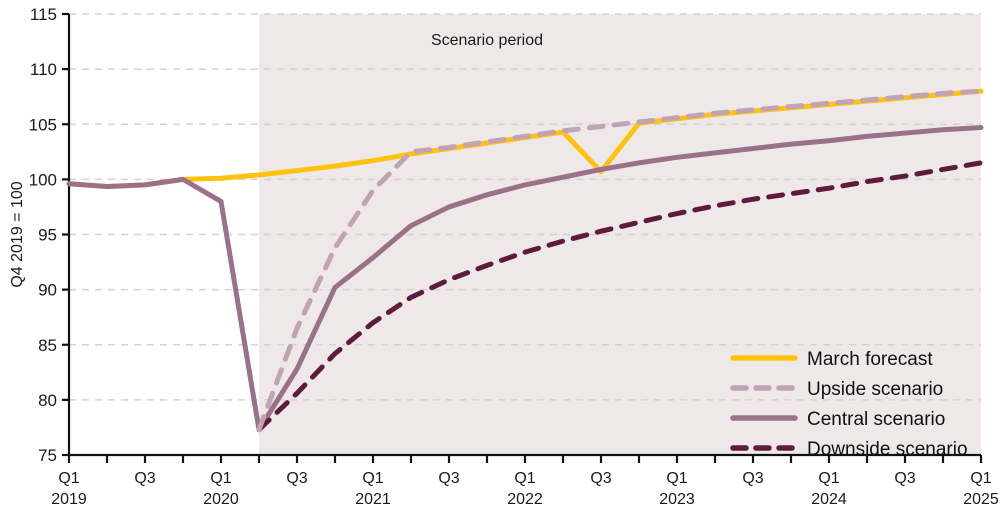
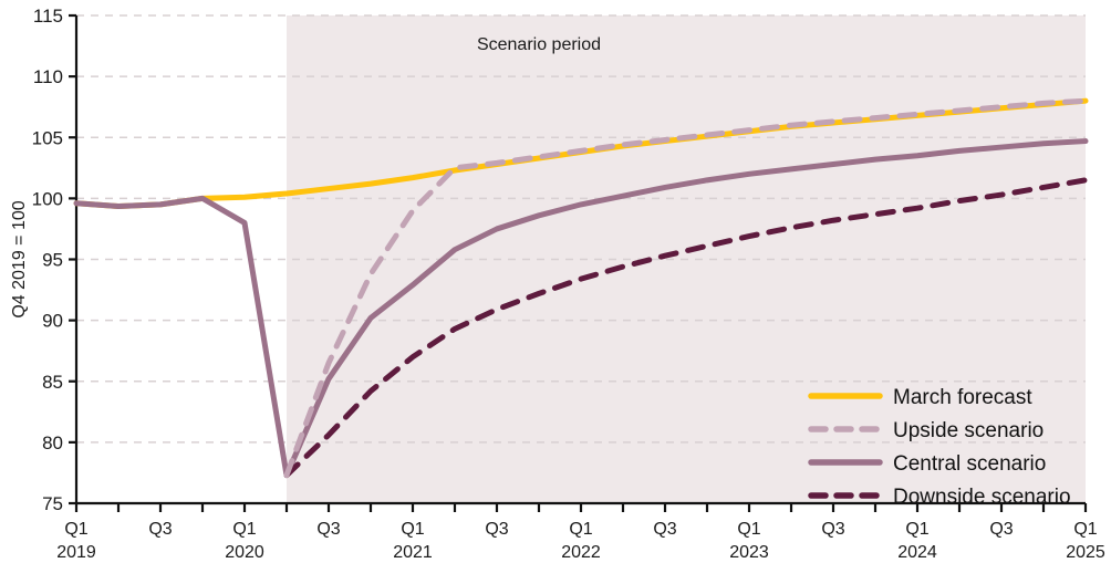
Central scenario/2020Q3: 82.8 -> 85.2
March forecast/2022Q3: 100.7 -> 104.7
